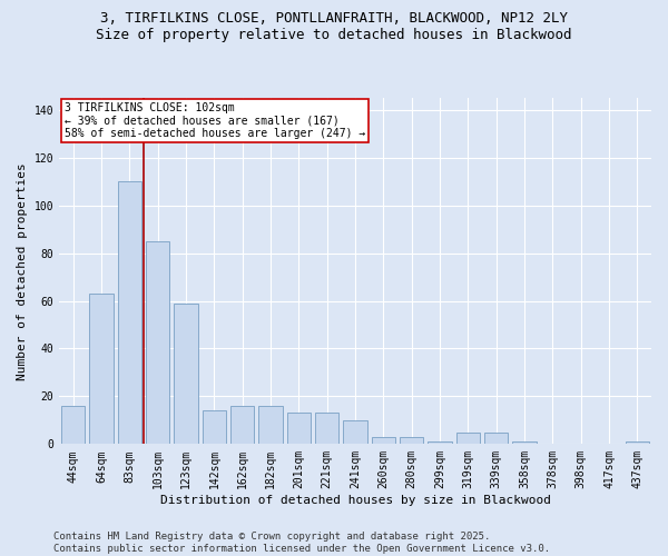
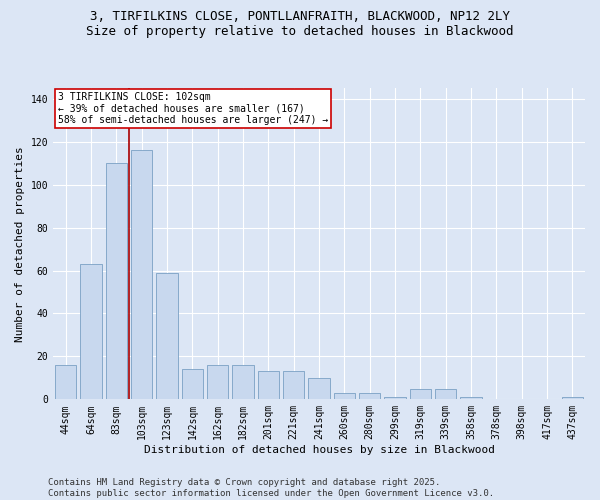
103sqm: 85 -> 116
